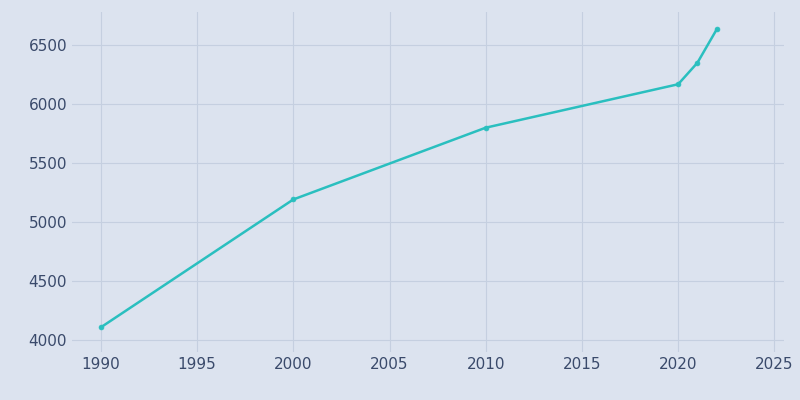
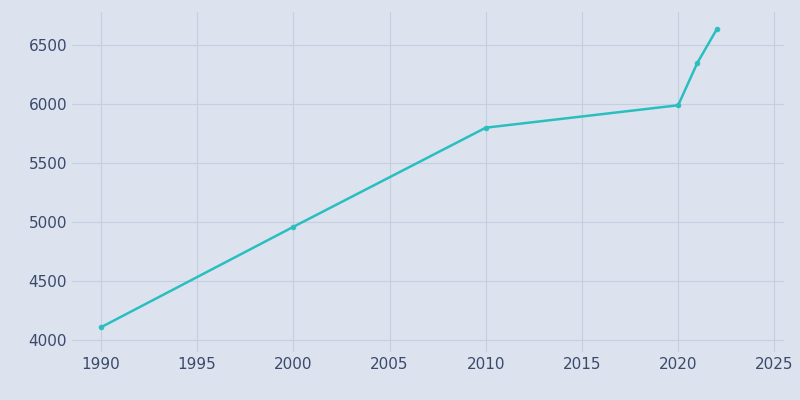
2000: 5190 -> 4960
2020: 6170 -> 5990
